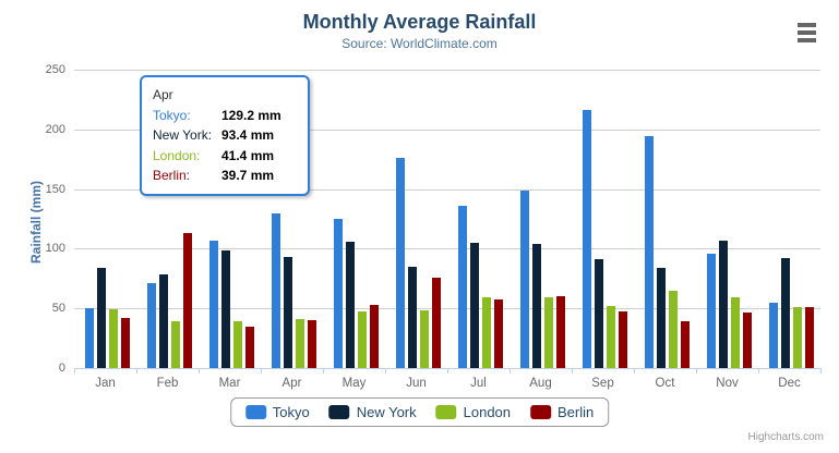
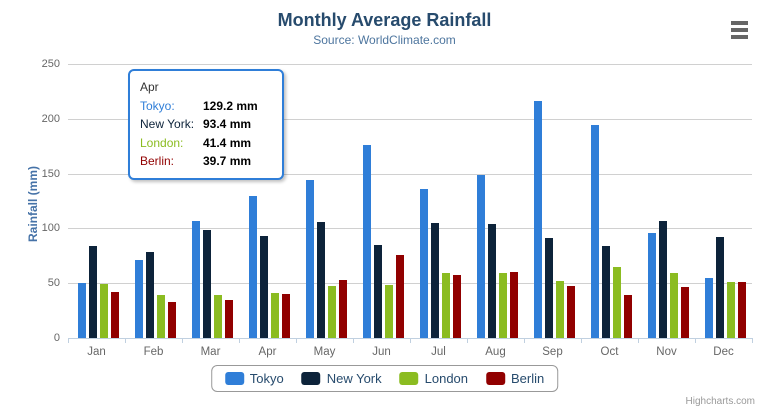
Berlin/Feb: 113 -> 33
Tokyo/May: 125 -> 144
